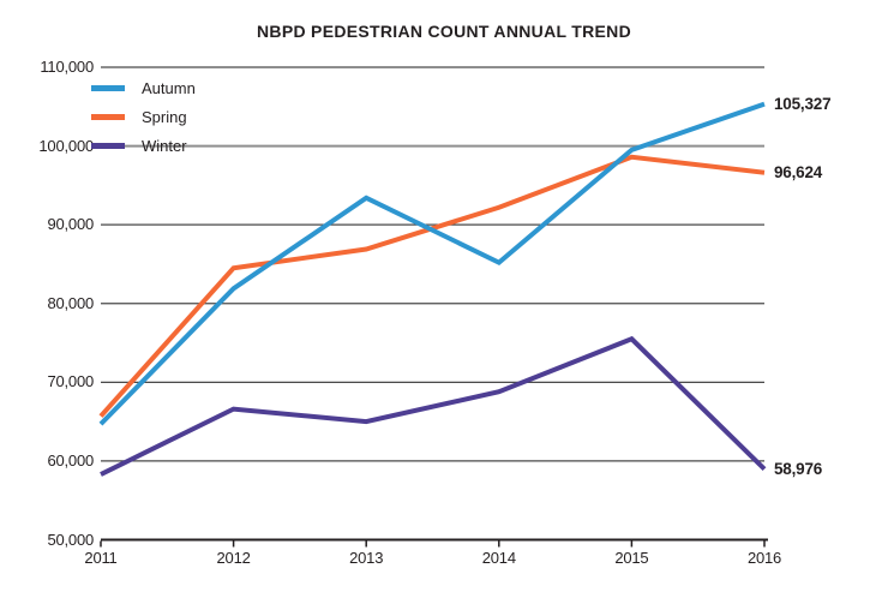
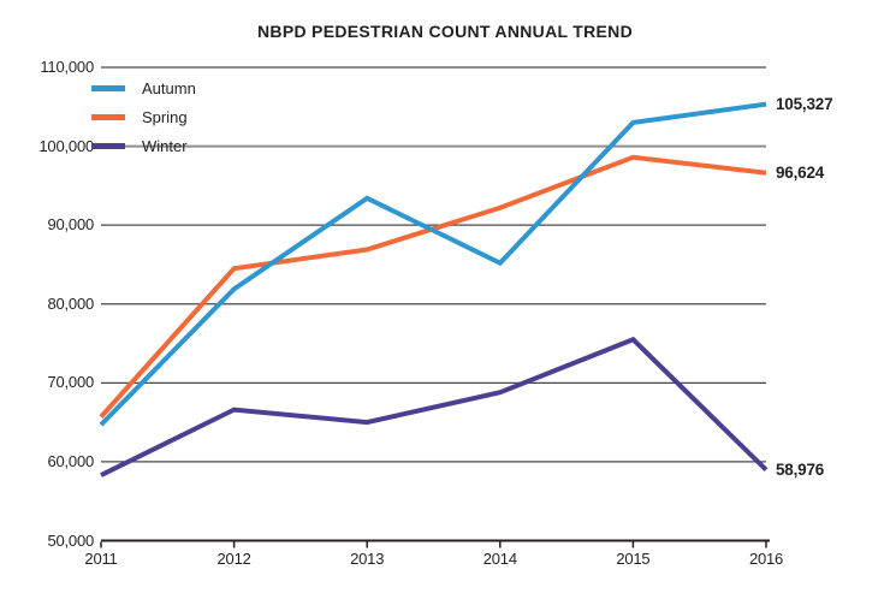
Autumn/2015: 100000 -> 103000
